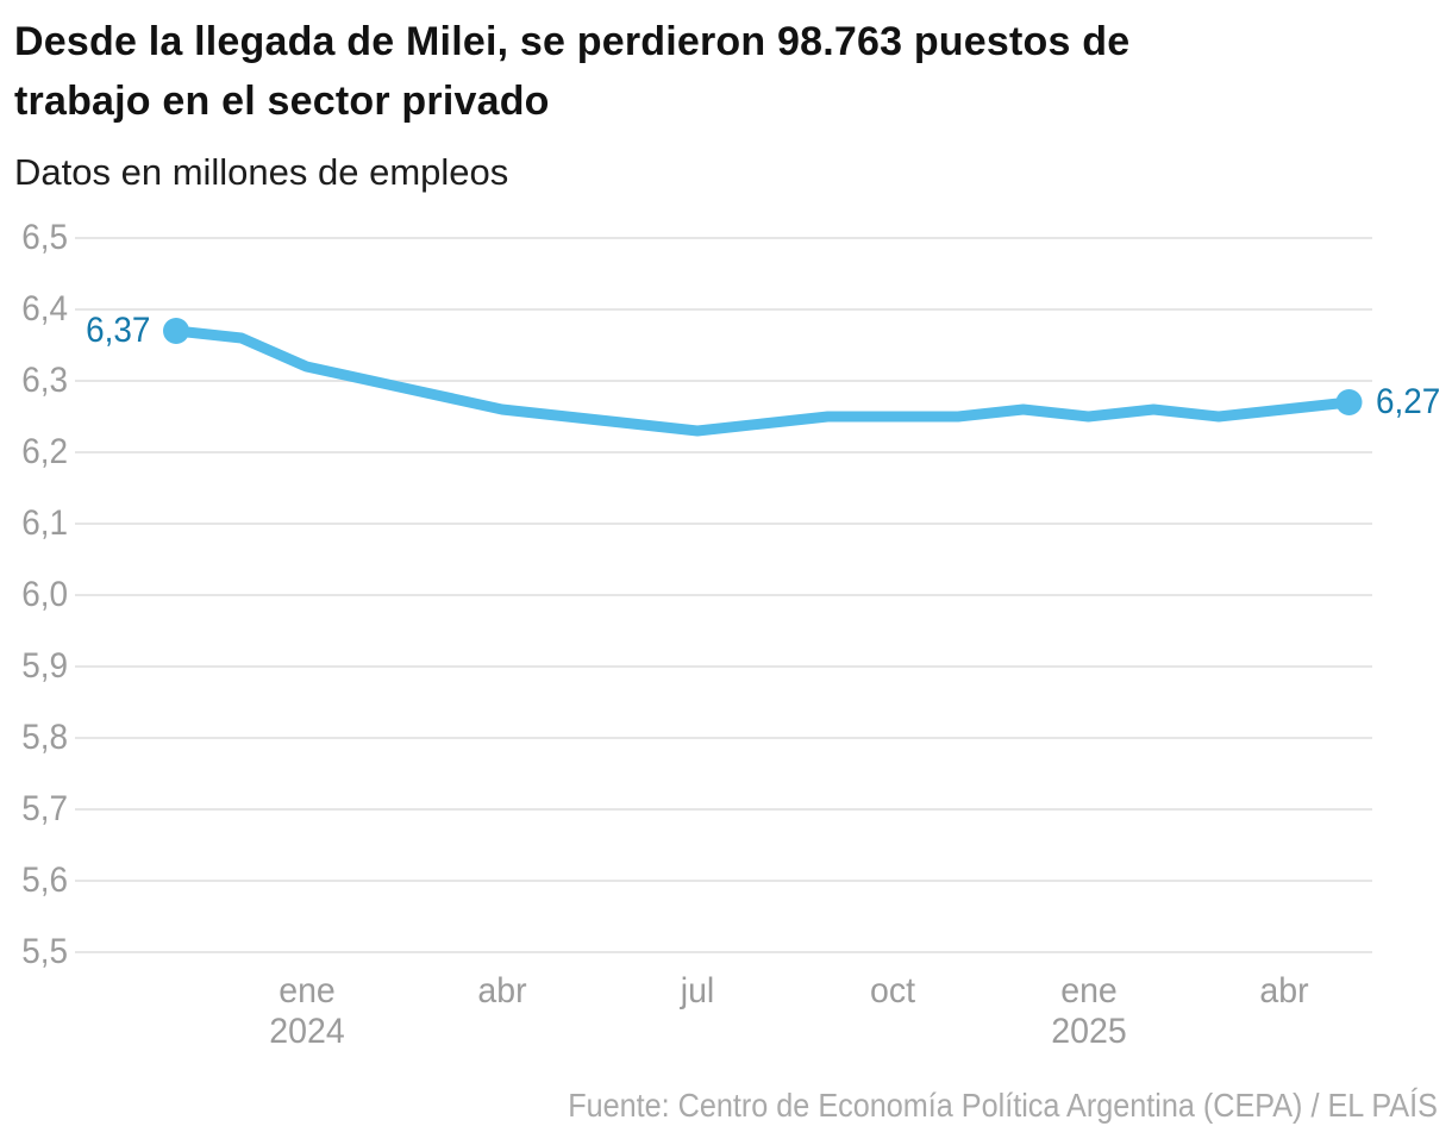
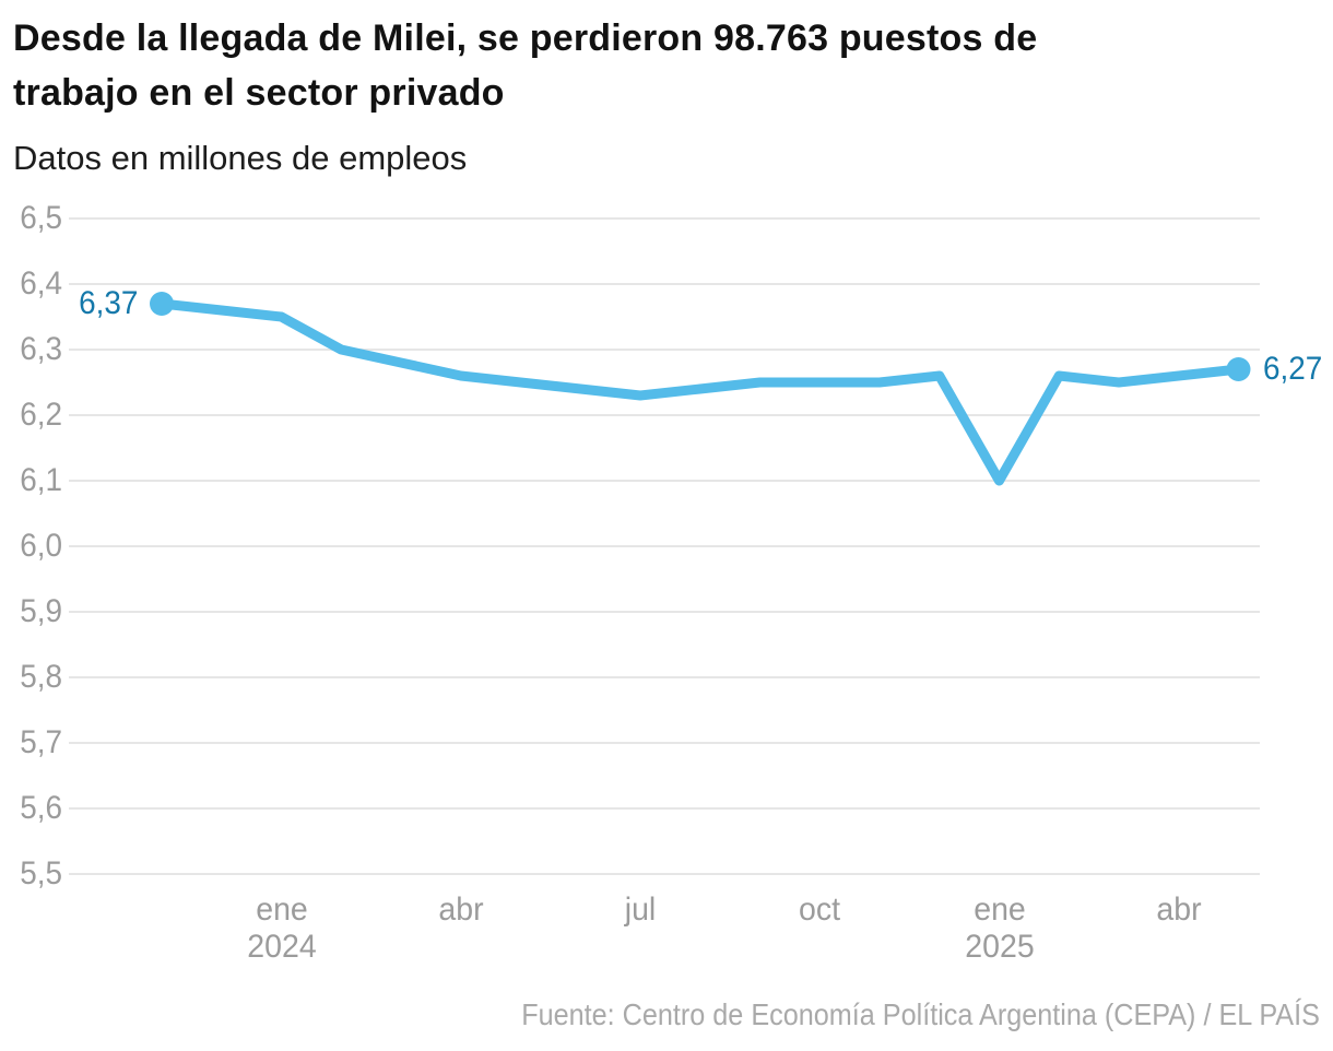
ene 2024: 6,32 -> 6,35
ene 2025: 6,25 -> 6,10
